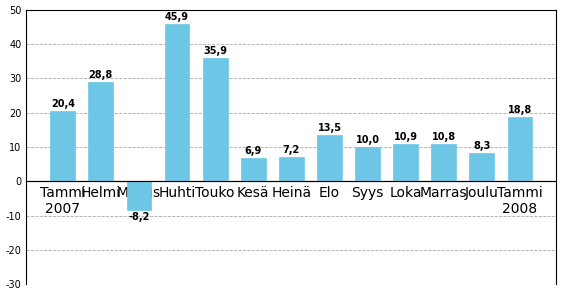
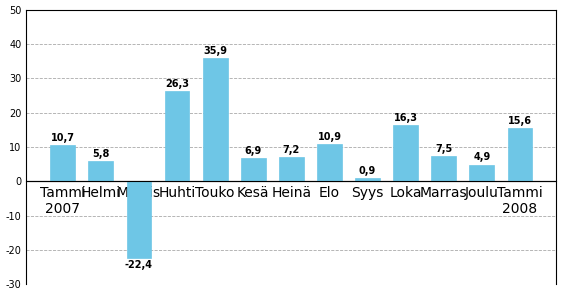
Tammi 2007: 20,4 -> 10,7
Helmi: 28,8 -> 5,8
Maalis: -8,2 -> -22,4
Huhti: 45,9 -> 26,3
Elo: 13,5 -> 10,9
Syys: 10,0 -> 0,9
Loka: 10,9 -> 16,3
Marras: 10,8 -> 7,5
Joulu: 8,3 -> 4,9
Tammi 2008: 18,8 -> 15,6
